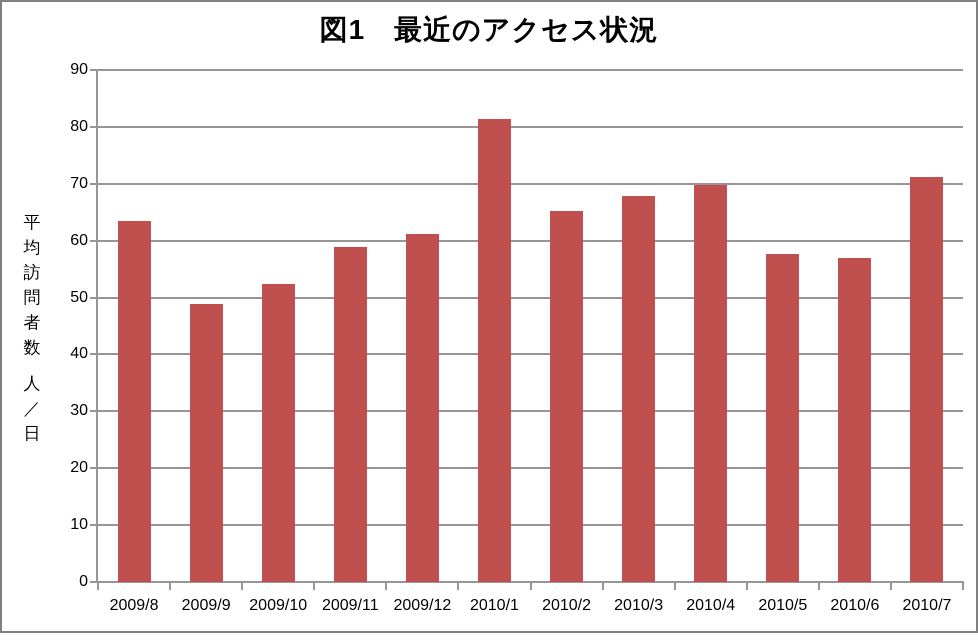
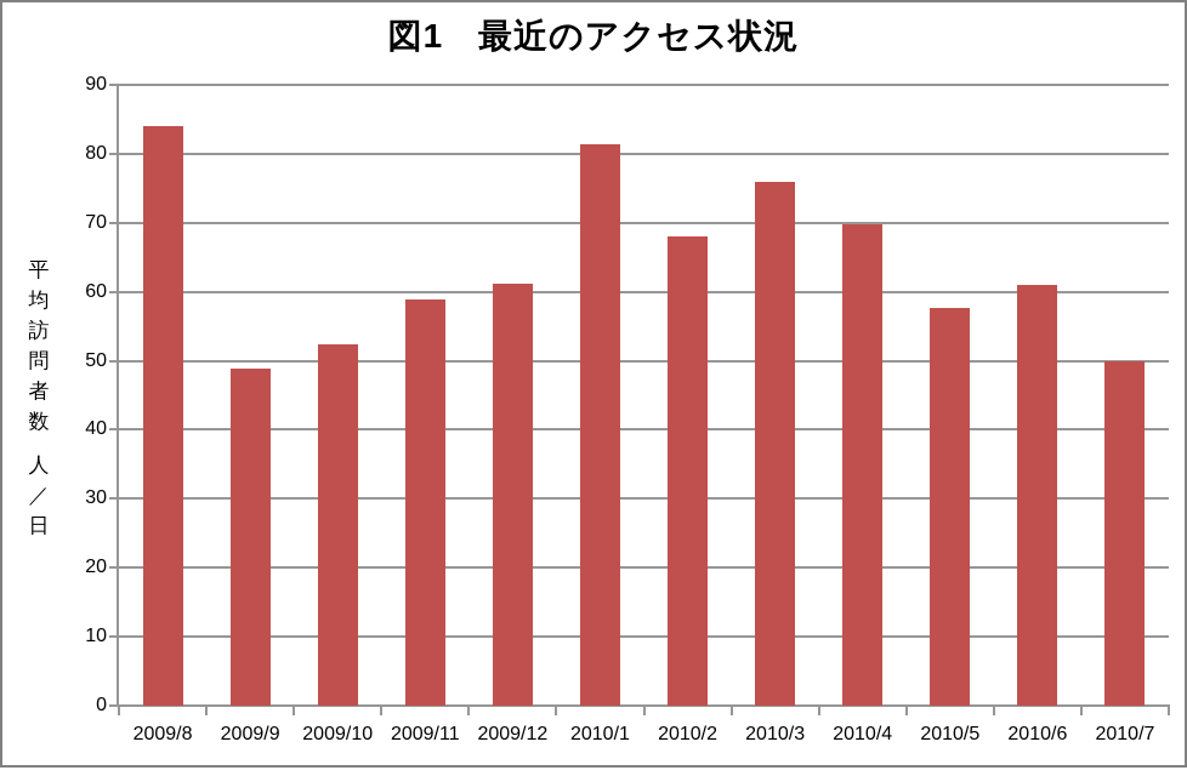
2009/8: 64 -> 84
2010/2: 65 -> 68
2010/3: 68 -> 76
2010/6: 57 -> 61
2010/7: 71 -> 50
